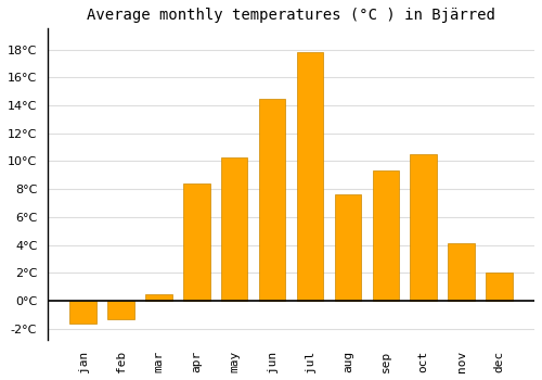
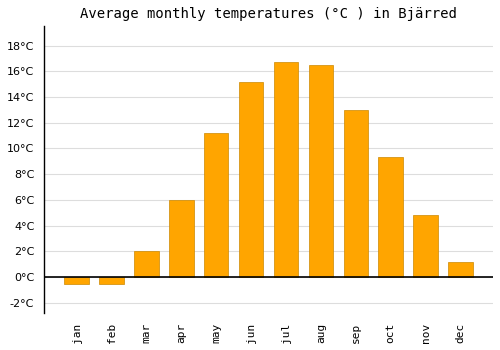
jan: -1.6°C -> -0.5°C
feb: -1.3°C -> -0.5°C
mar: 0.5°C -> 2.0°C
apr: 8.4°C -> 6.0°C
may: 10.3°C -> 11.2°C
jun: 14.5°C -> 15.2°C
jul: 17.8°C -> 16.7°C
aug: 7.6°C -> 16.5°C
sep: 9.3°C -> 13.0°C
oct: 10.5°C -> 9.3°C
nov: 4.1°C -> 4.8°C
dec: 2.0°C -> 1.2°C
